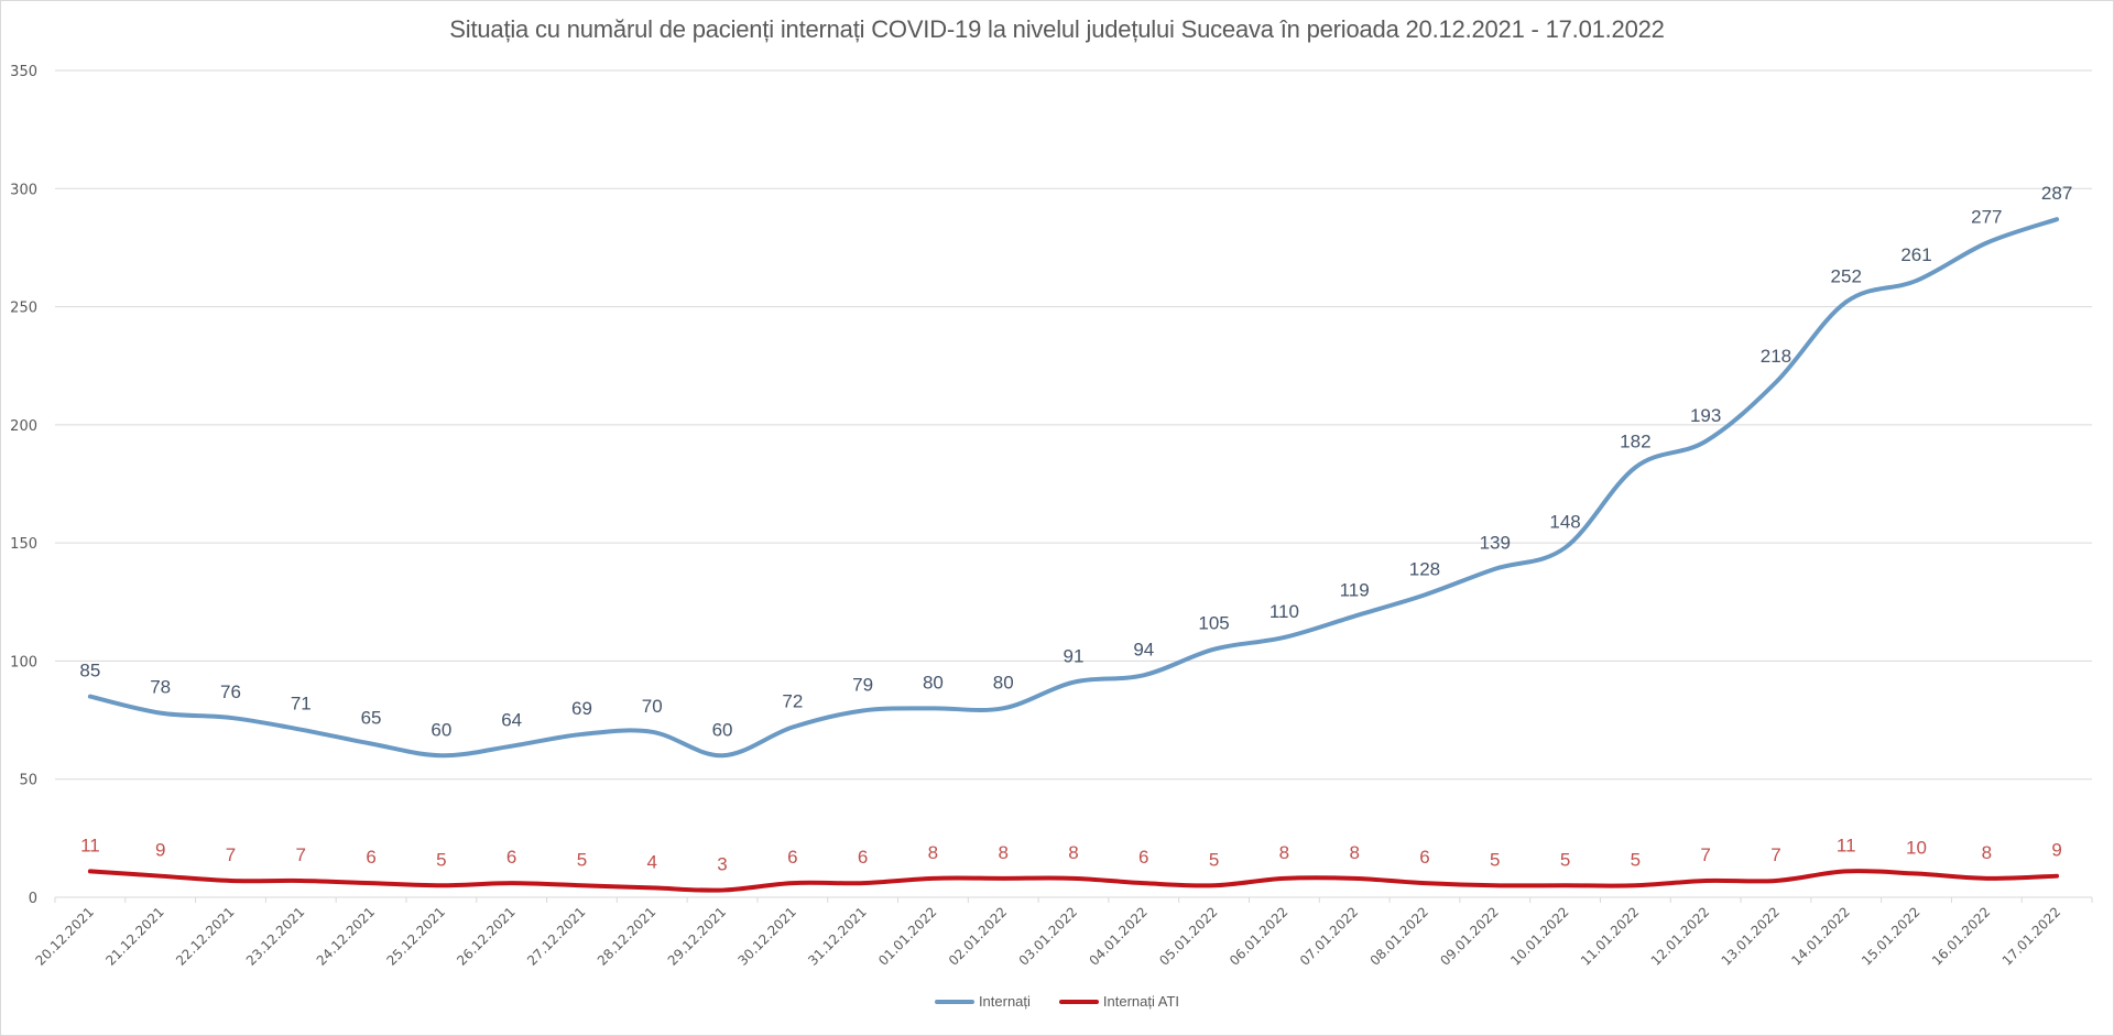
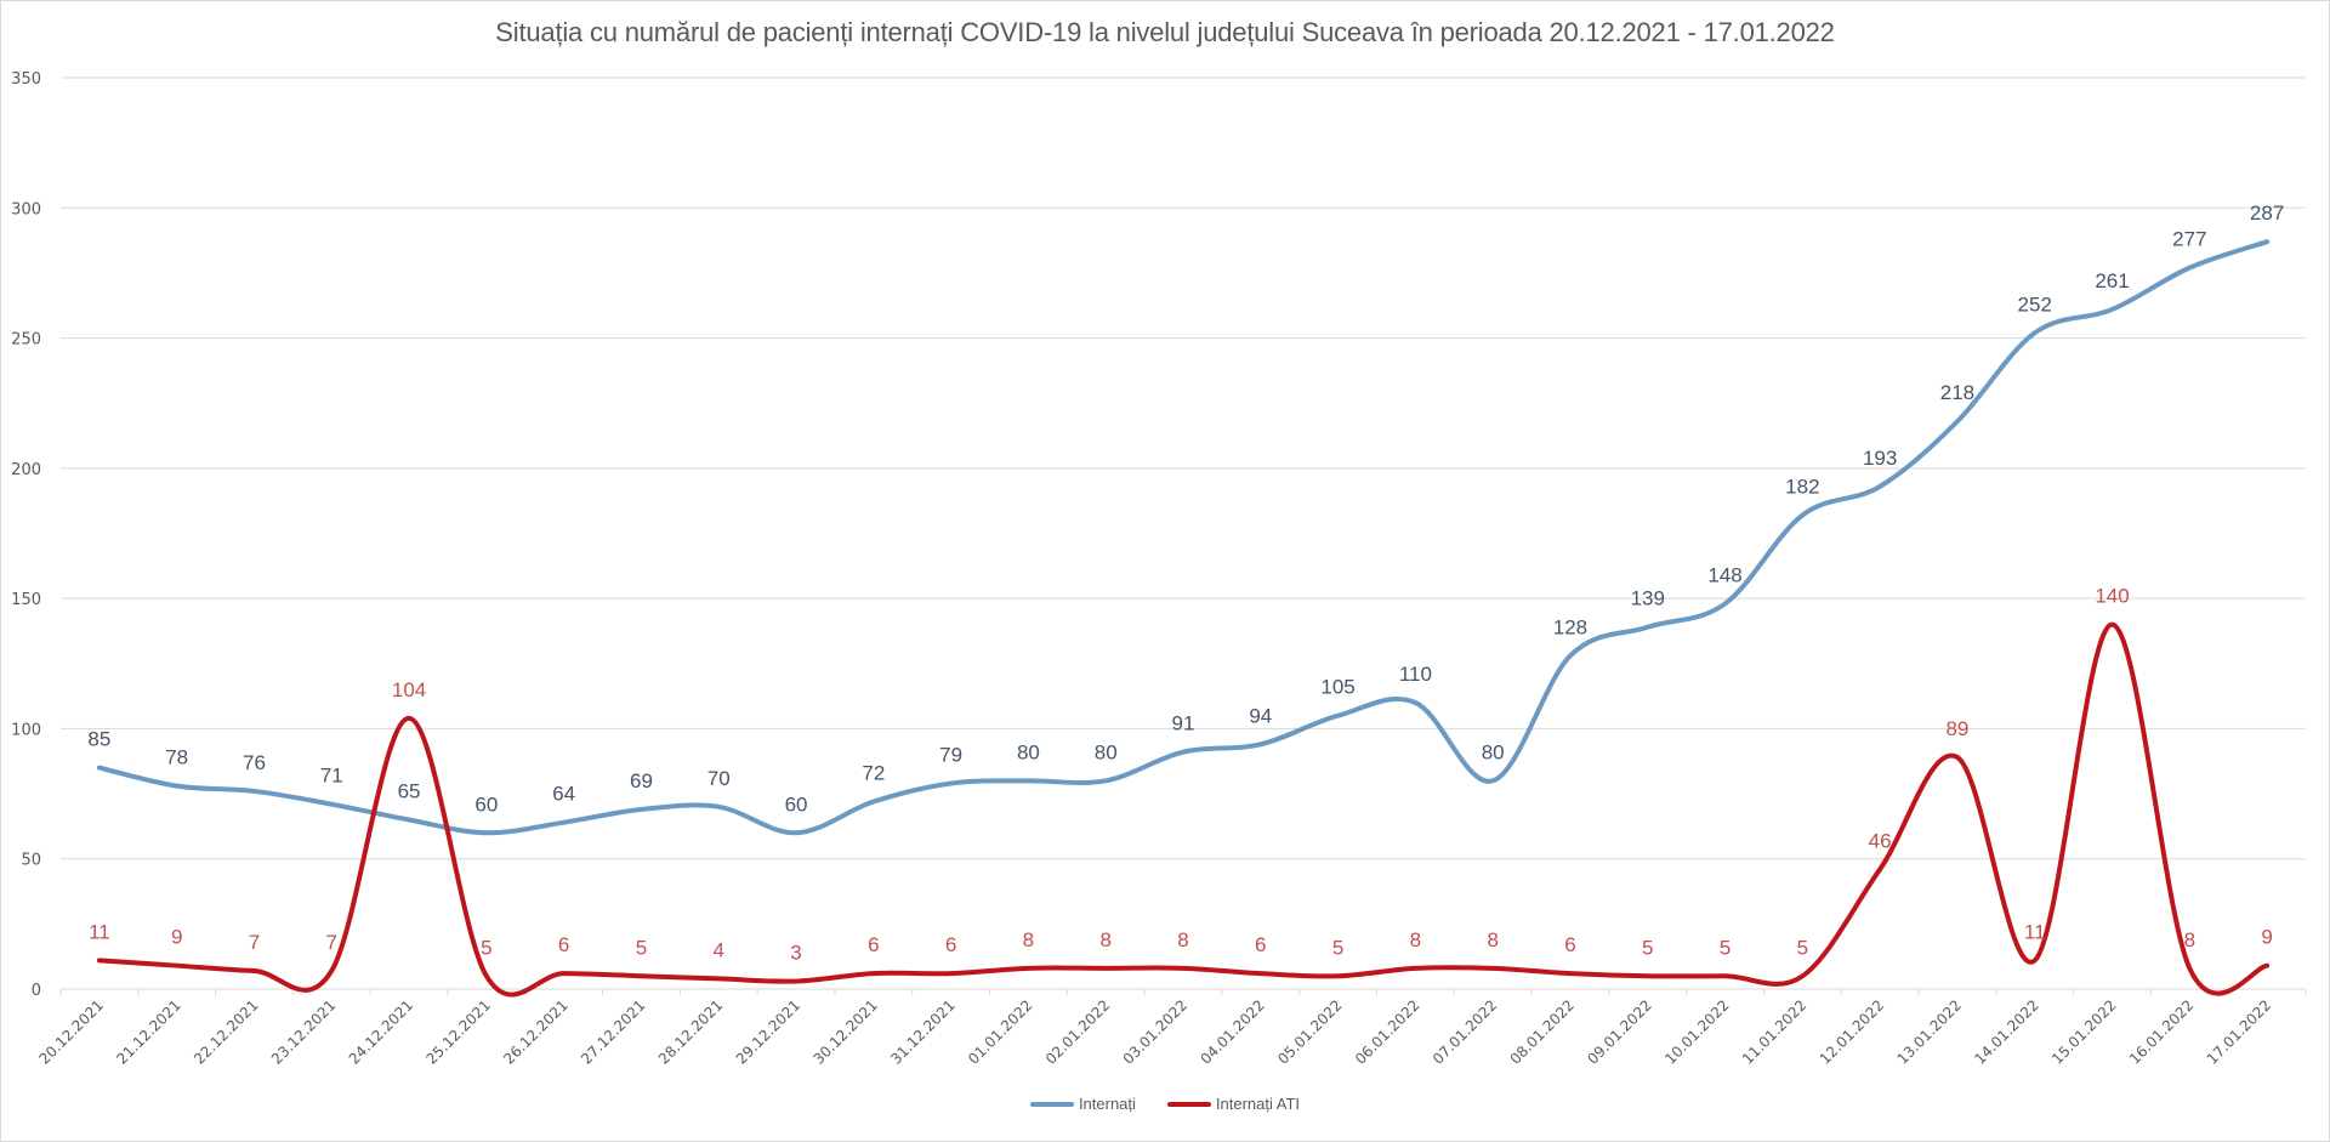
Internați ATI/24.12.2021: 6 -> 104
Internați/07.01.2022: 119 -> 80
Internați ATI/12.01.2022: 7 -> 46
Internați ATI/13.01.2022: 7 -> 89
Internați ATI/15.01.2022: 10 -> 140
